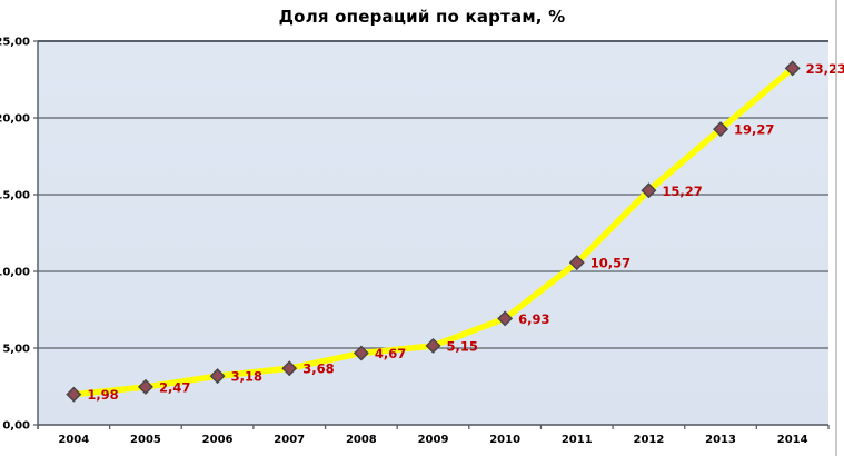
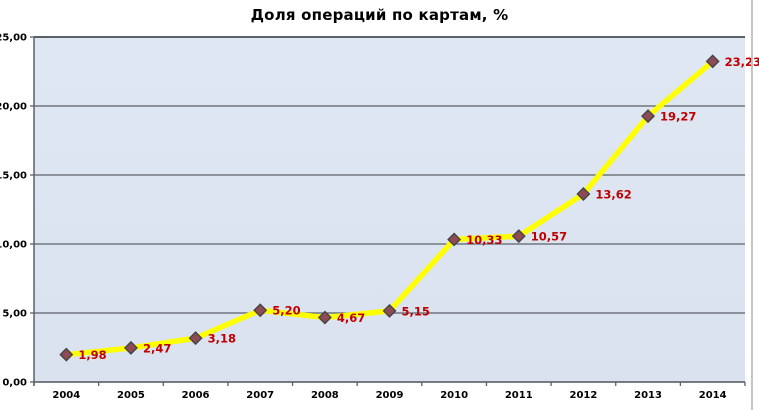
2007: 3,68 -> 5,20
2010: 6,93 -> 10,33
2012: 15,27 -> 13,62
